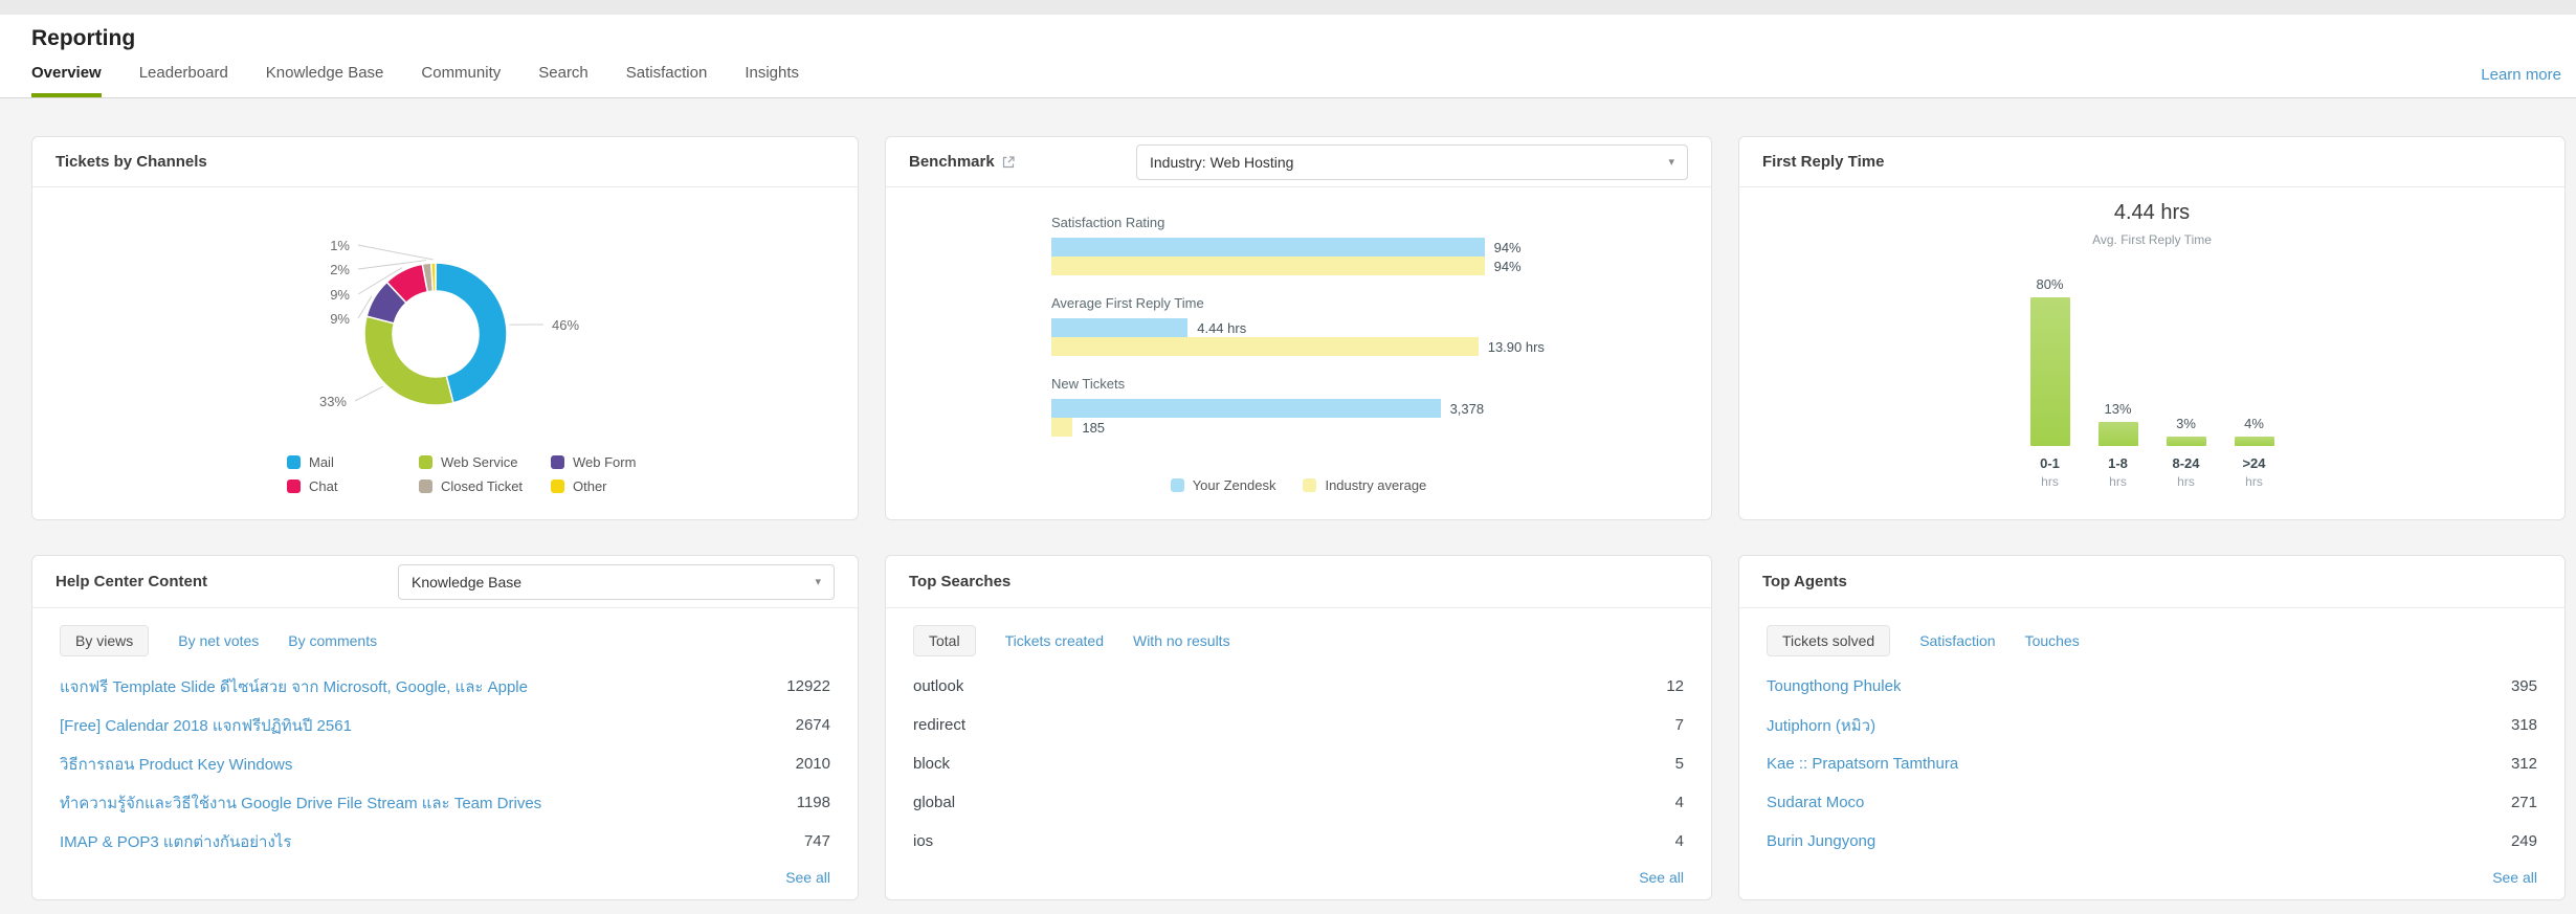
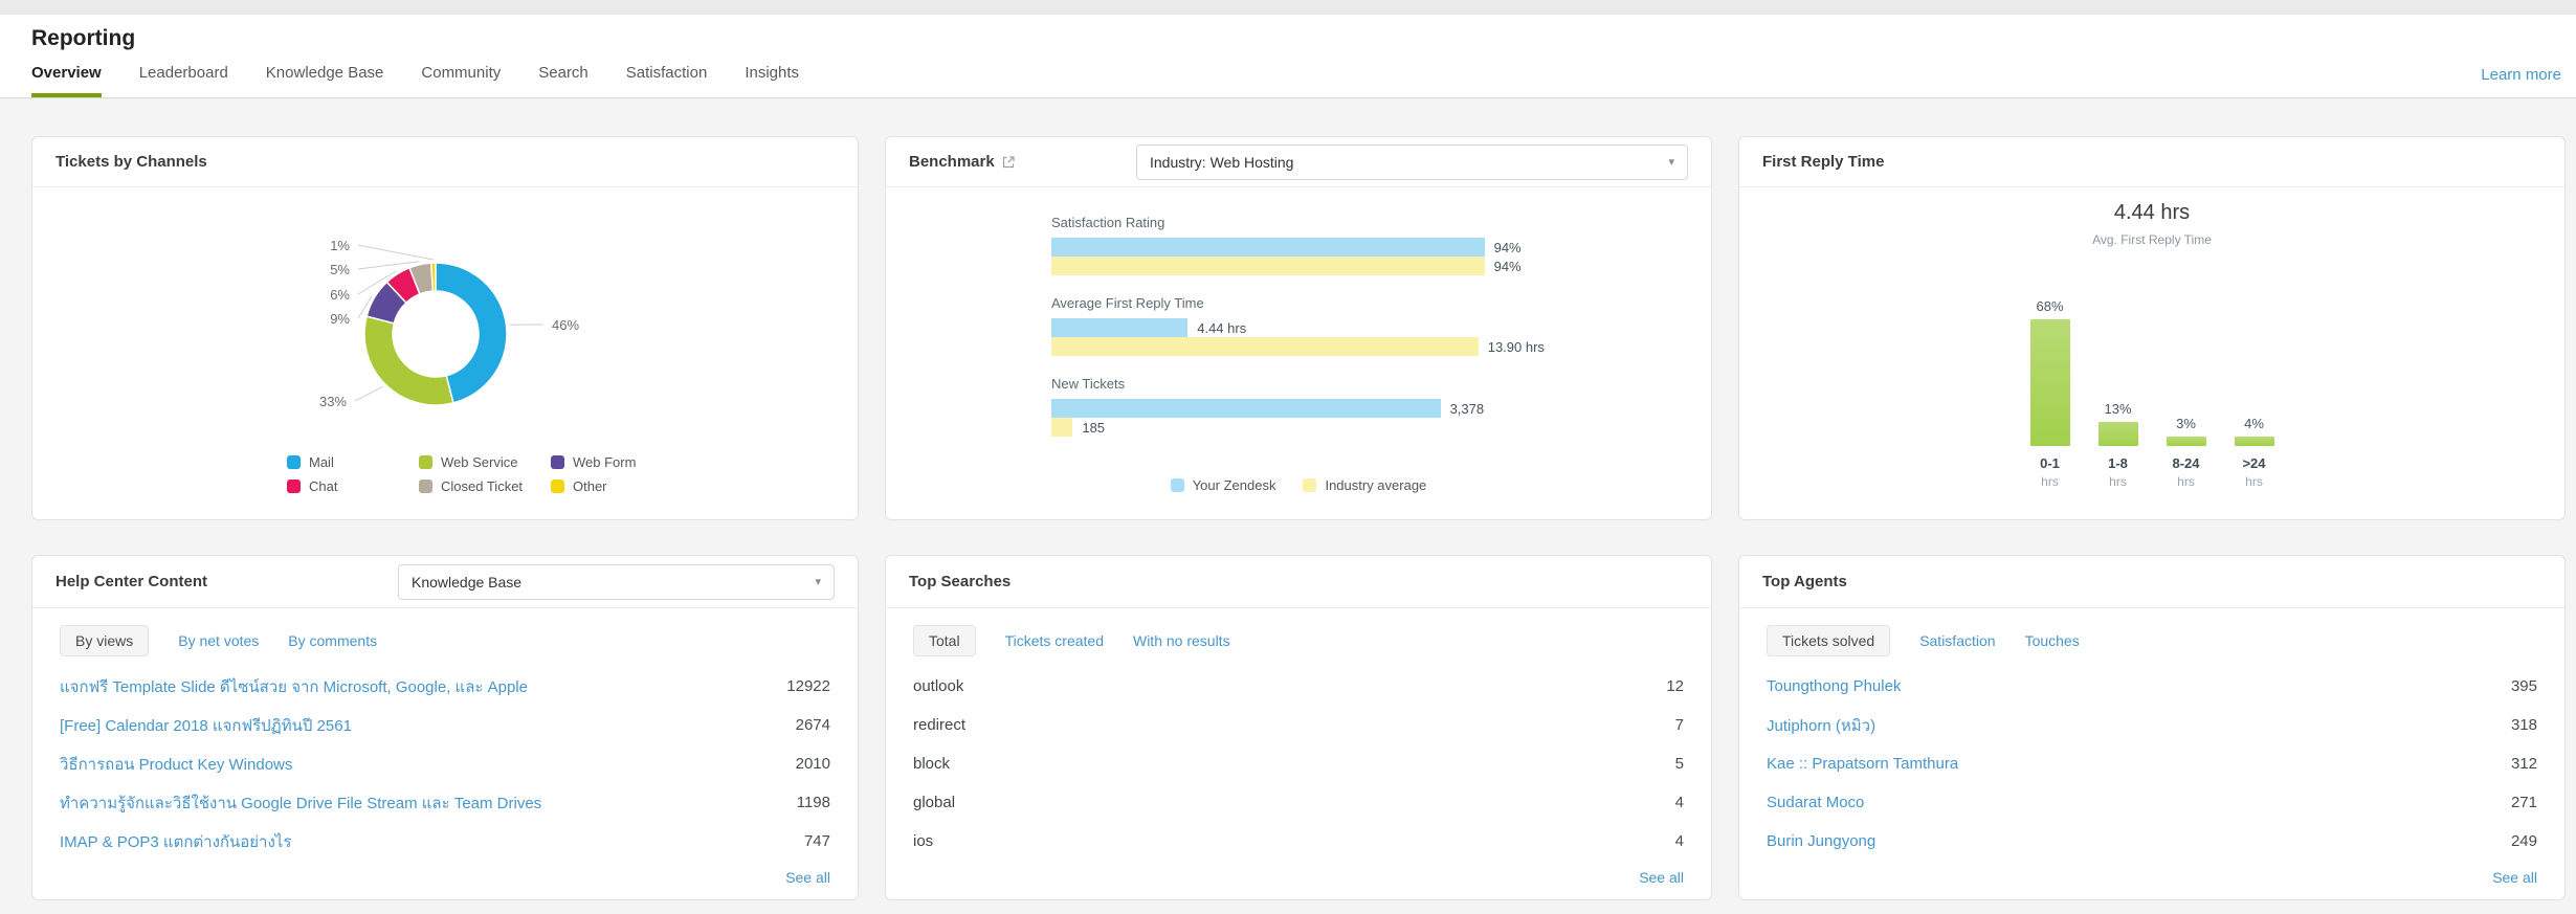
Tickets by Channels/Chat: 9% -> 6%
Tickets by Channels/Closed Ticket: 2% -> 5%
First Reply Time/0-1: 80% -> 68%
